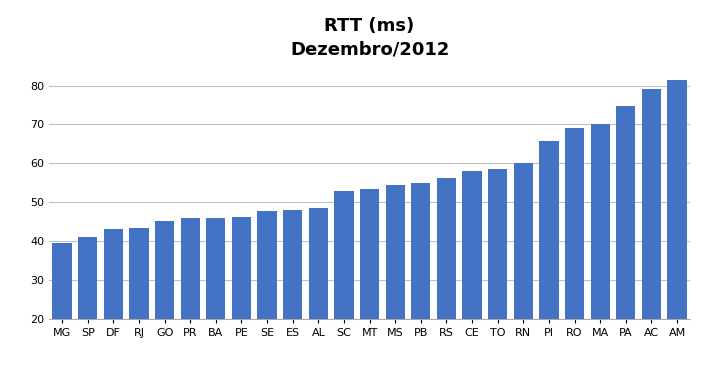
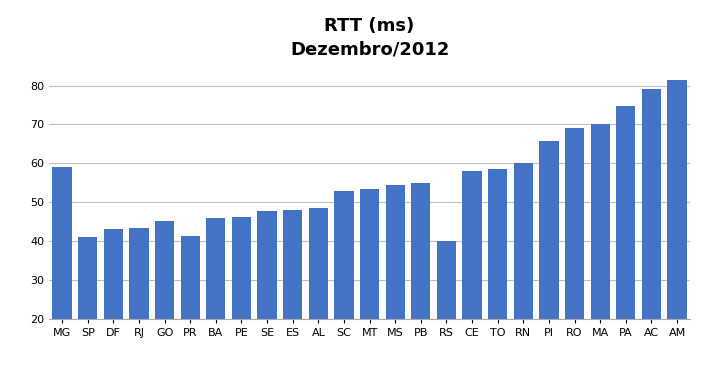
MG: 39.5 -> 59.0
PR: 46.0 -> 41.5
RS: 56.2 -> 40.0
